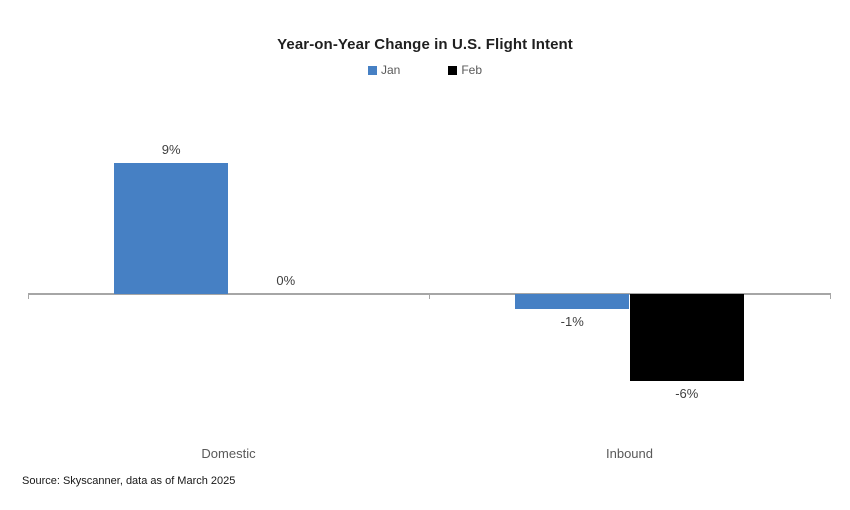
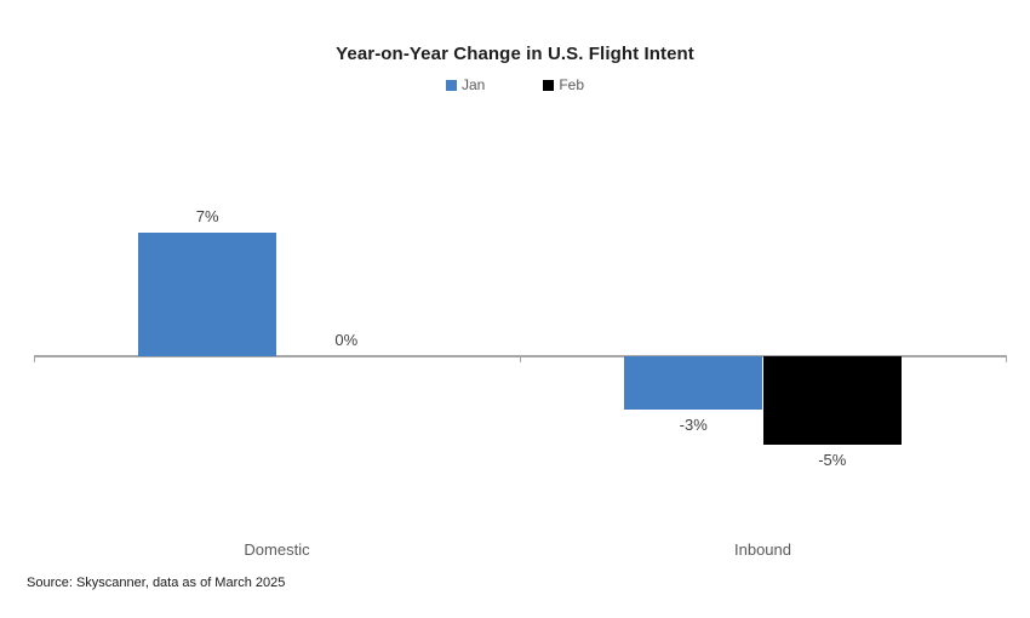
Jan/Domestic: 9% -> 7%
Jan/Inbound: -1% -> -3%
Feb/Inbound: -6% -> -5%
